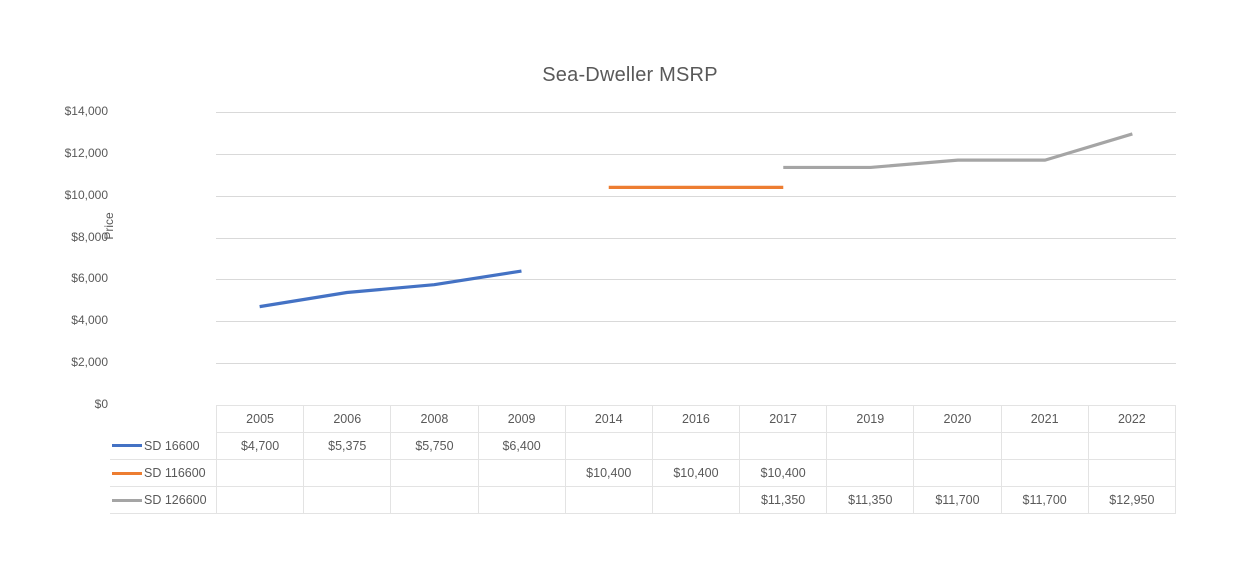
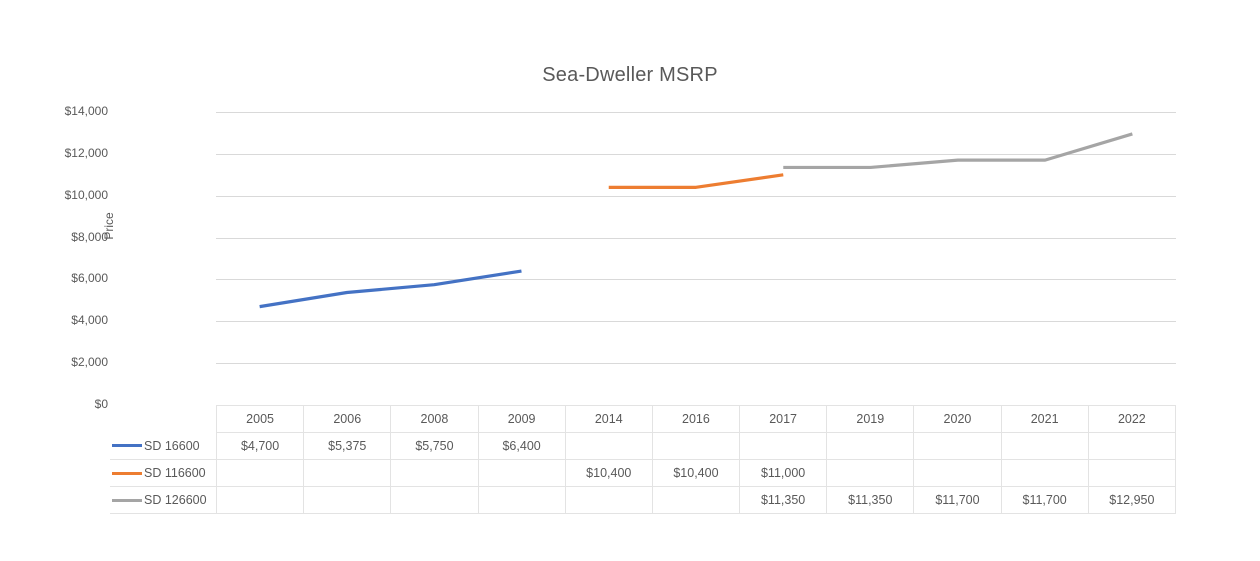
SD 116600/2017: $10,400 -> $11,000
